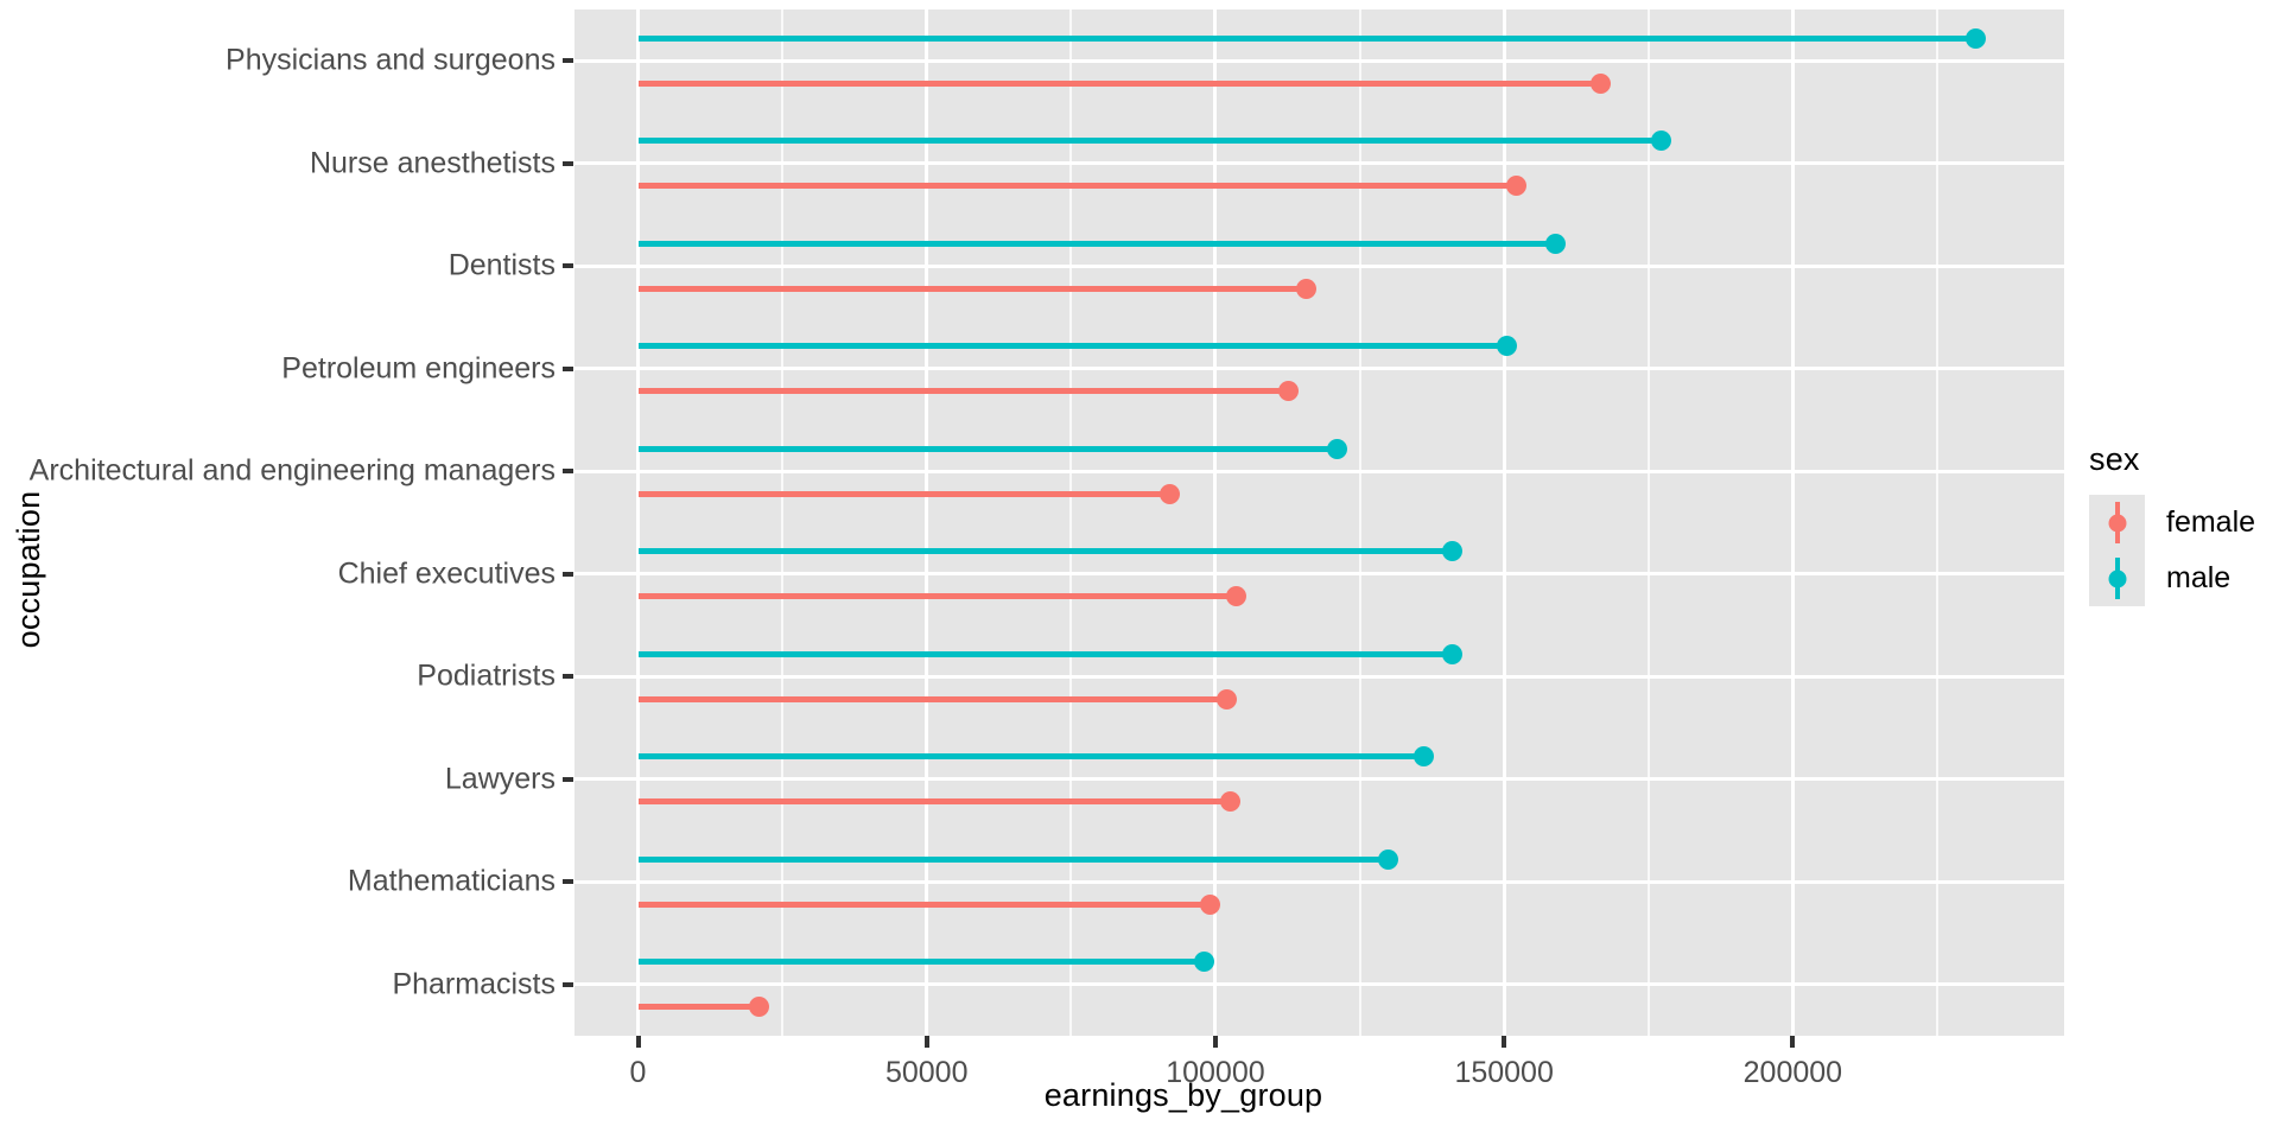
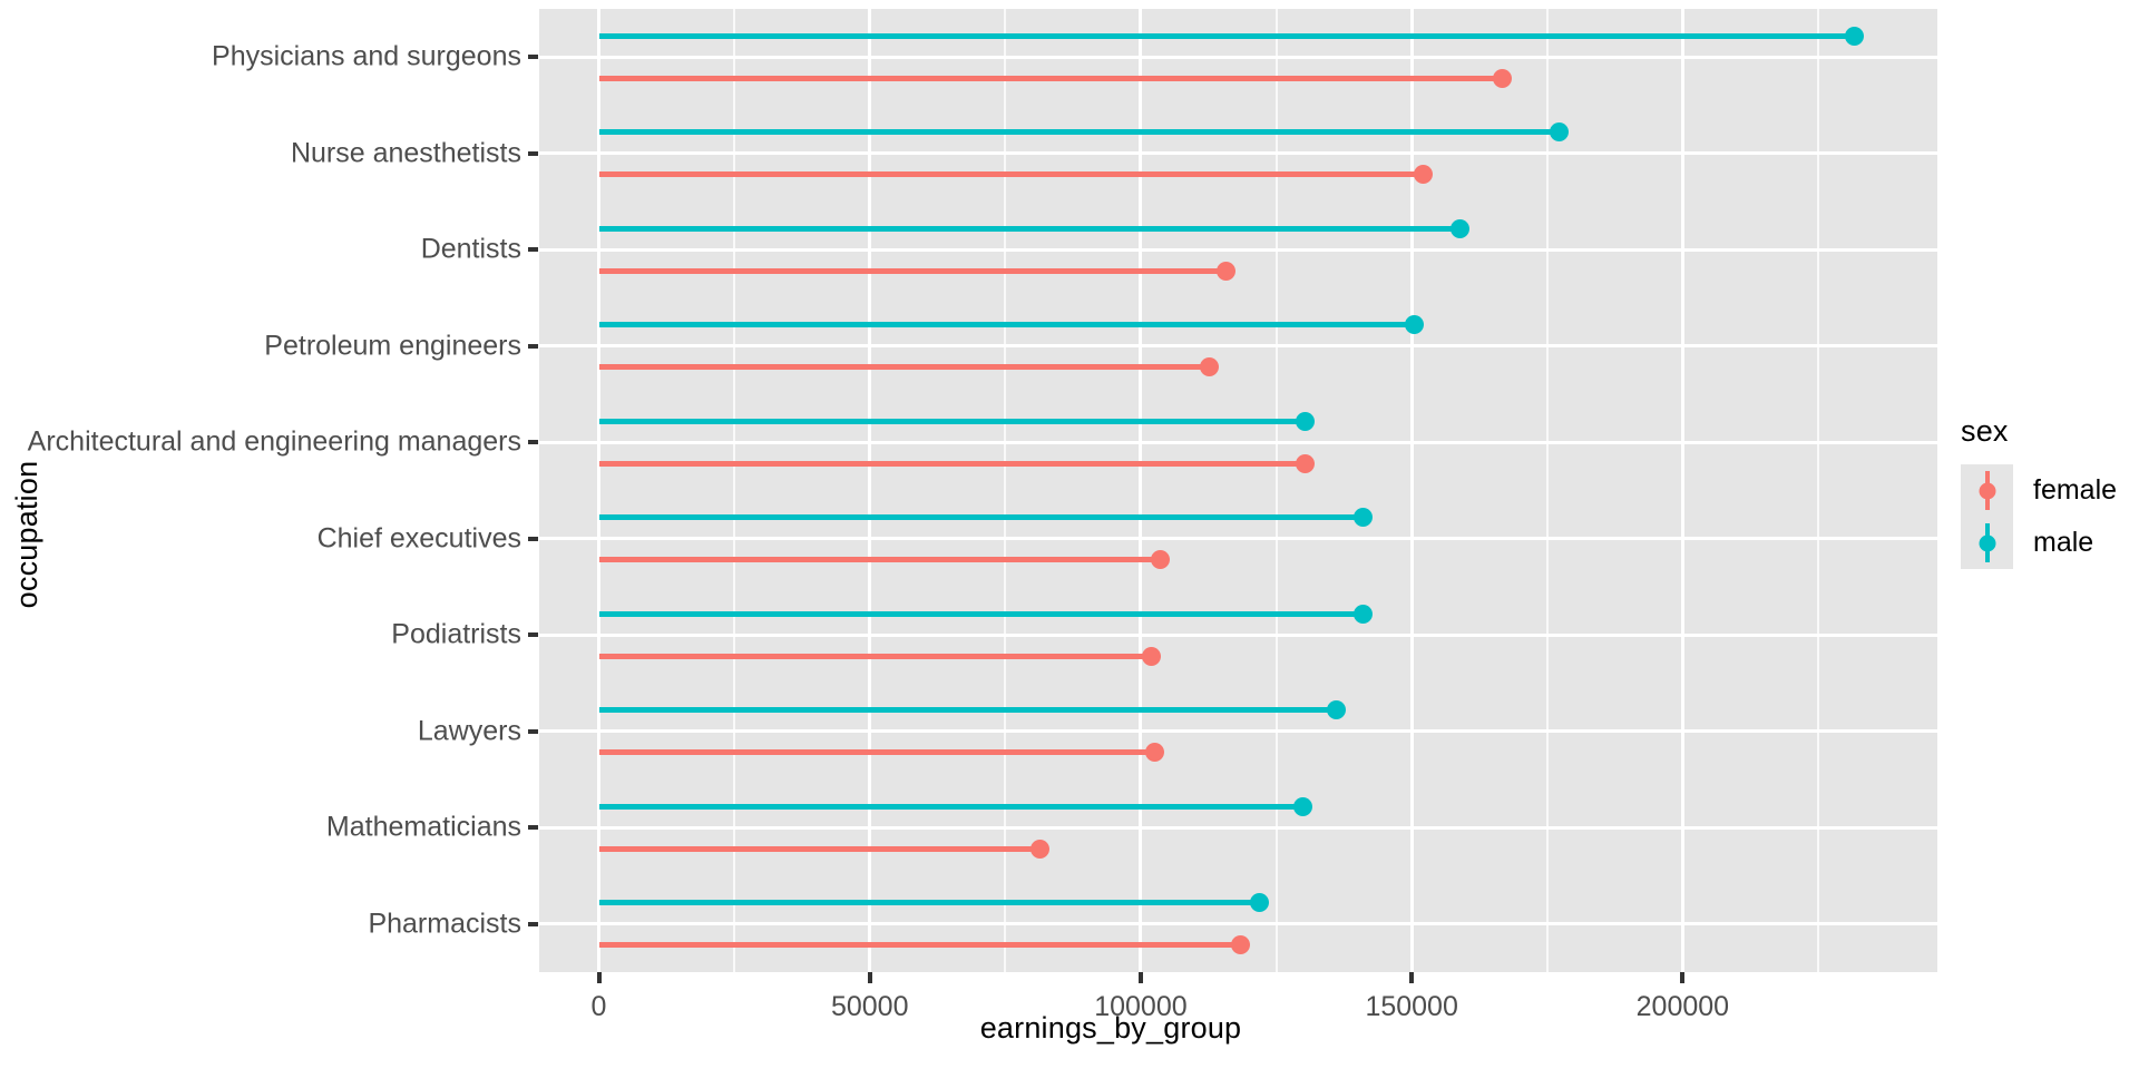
male/Architectural and engineering managers: 121000 -> 130000
female/Architectural and engineering managers: 92000 -> 130000
female/Mathematicians: 99000 -> 81000
male/Pharmacists: 98000 -> 122000
female/Pharmacists: 21000 -> 118000
